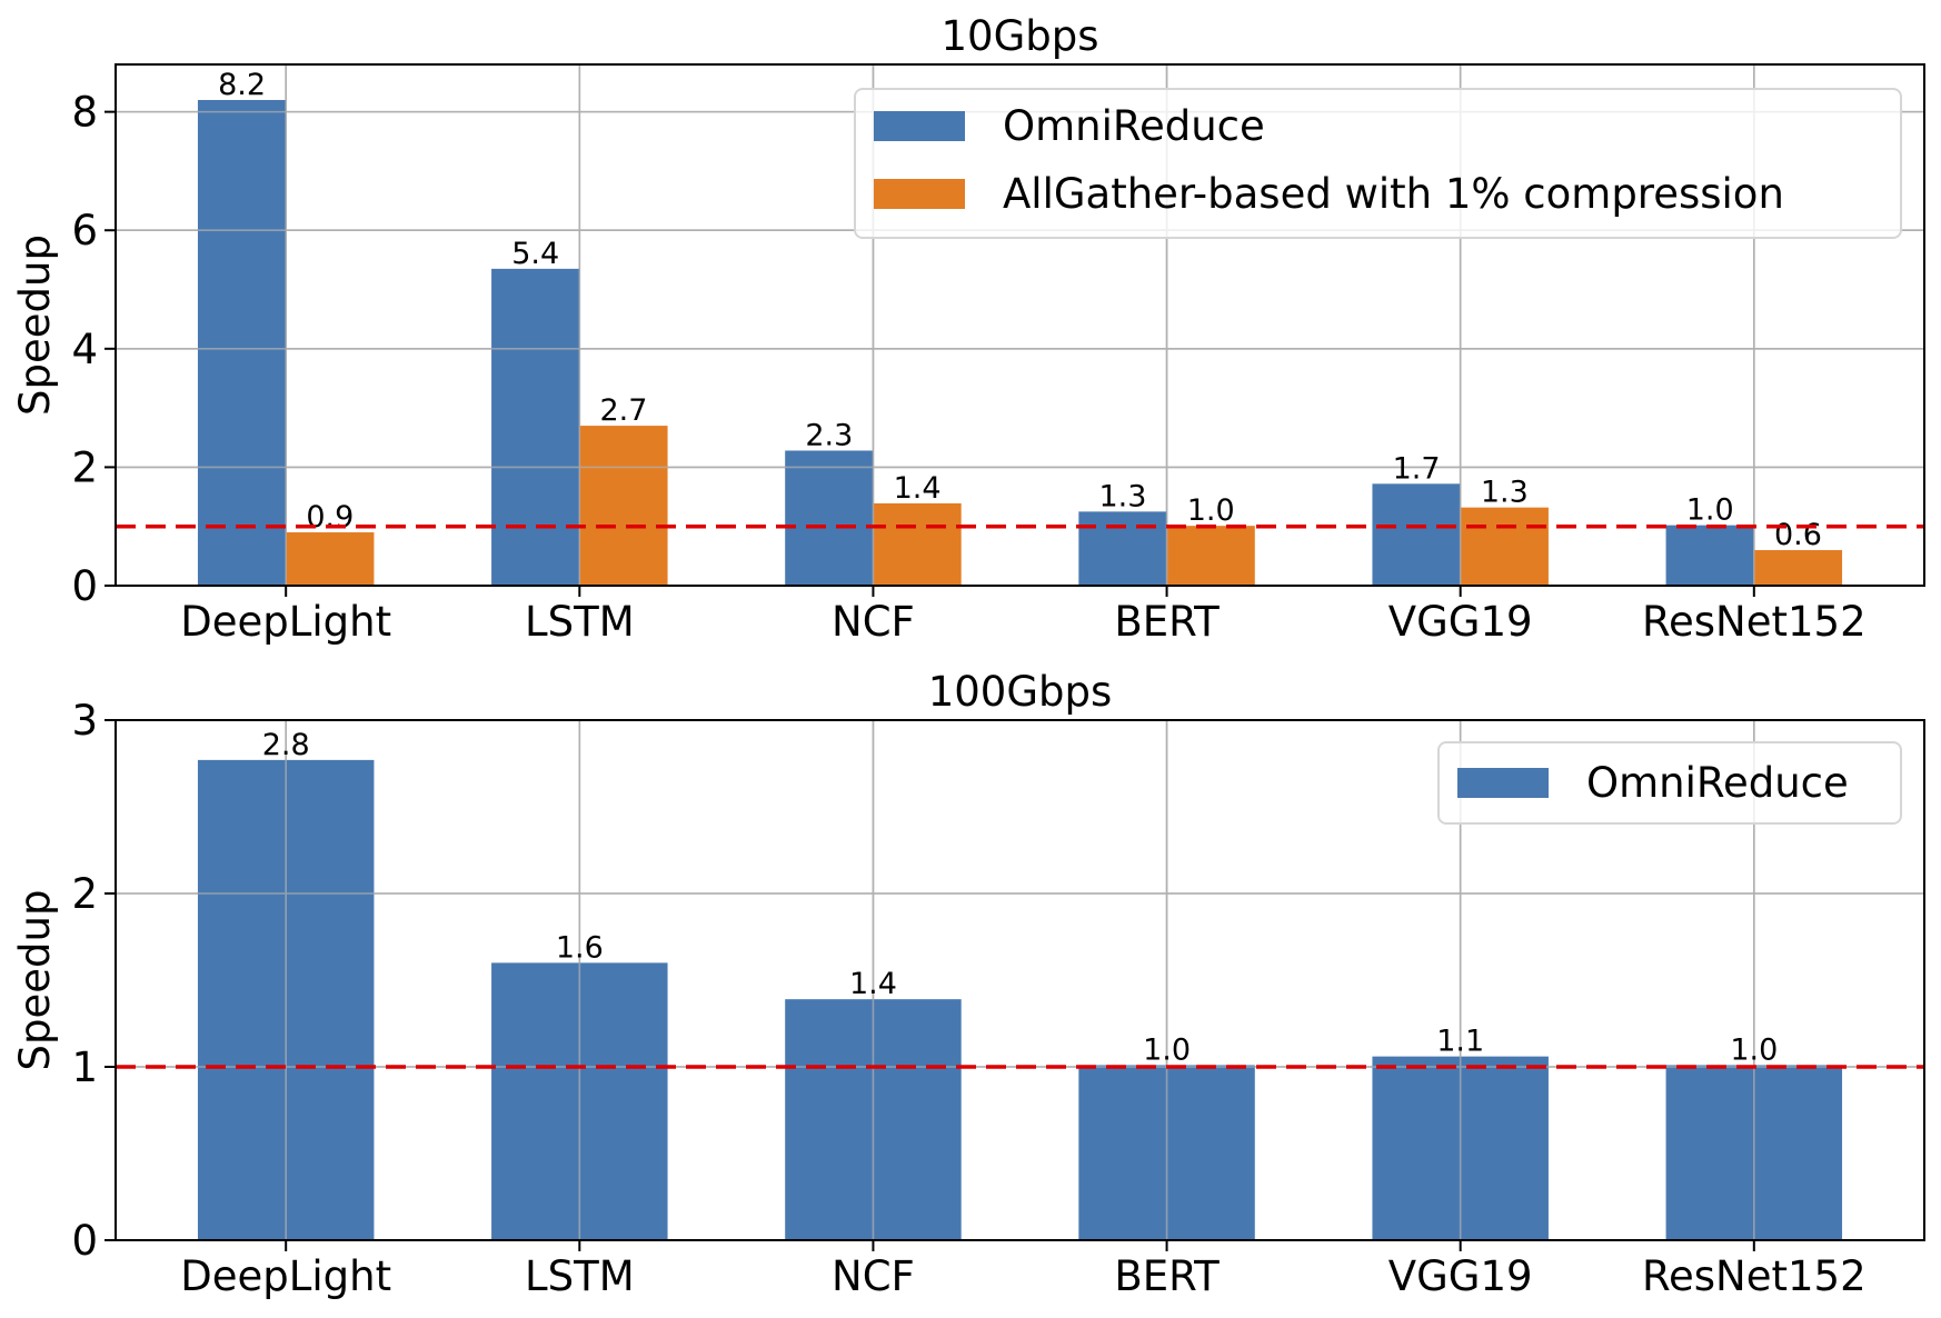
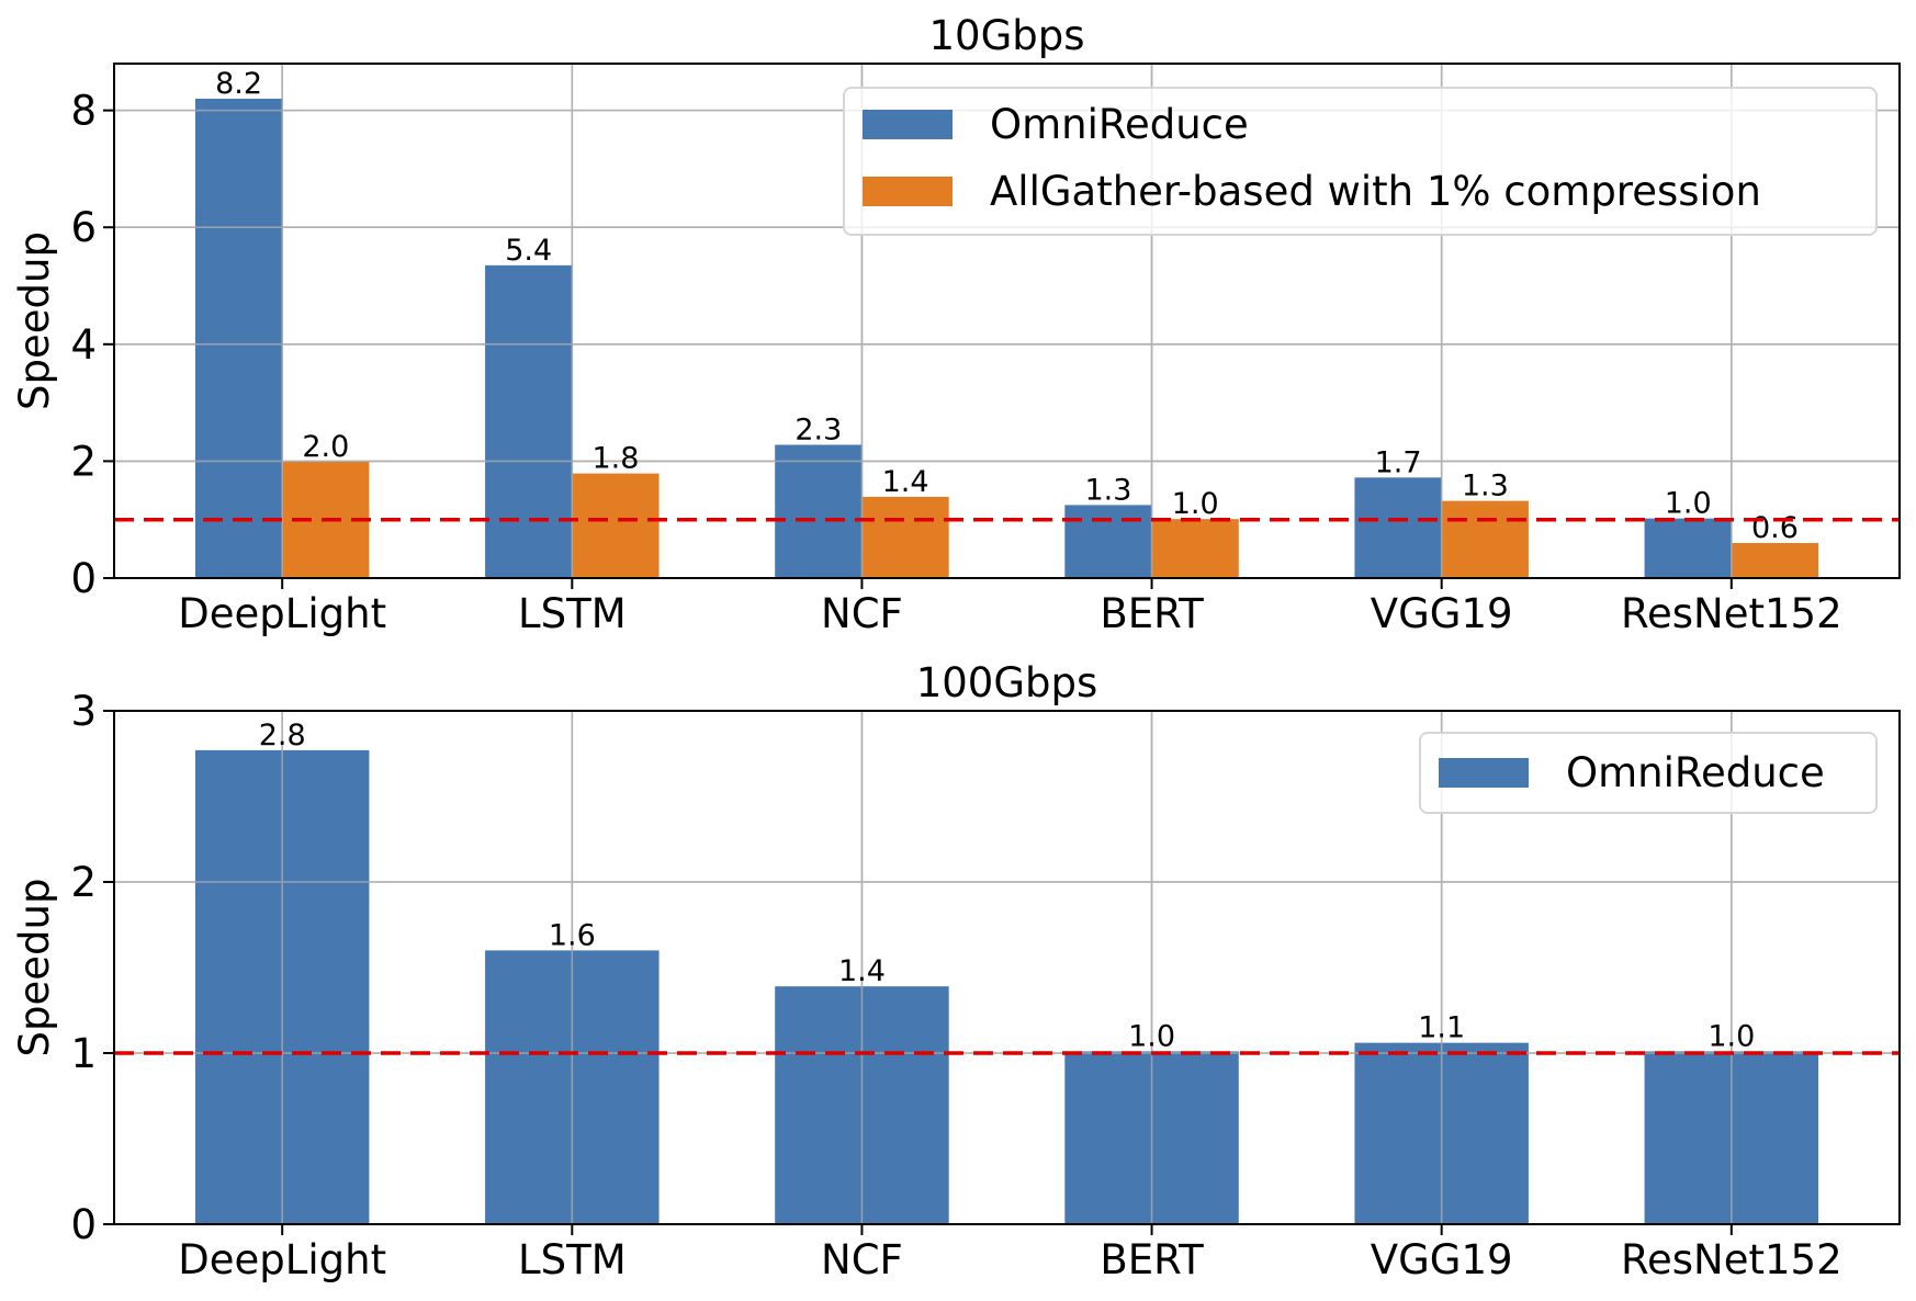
10Gbps/AllGather-based with 1% compression/DeepLight: 0.9 -> 2.0
10Gbps/AllGather-based with 1% compression/LSTM: 2.7 -> 1.8
